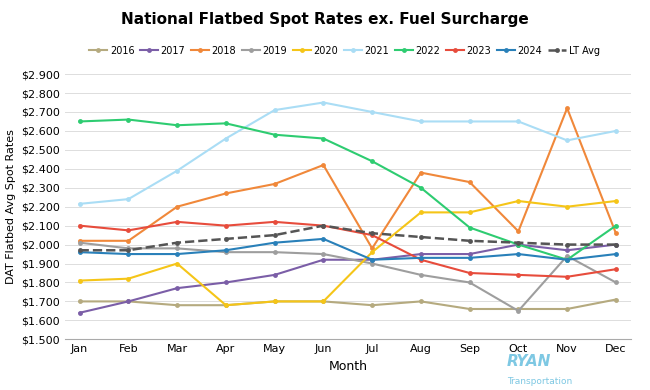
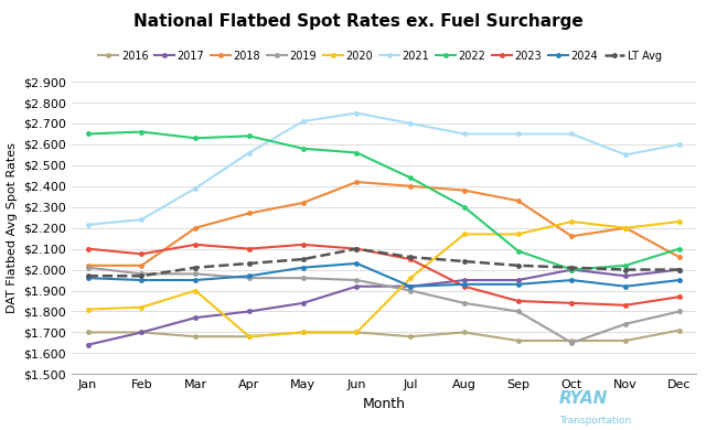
2018/Jul: $1.98 -> $2.40
2018/Oct: $2.07 -> $2.16
2018/Nov: $2.72 -> $2.20
2019/Nov: $1.94 -> $1.74
2022/Nov: $1.92 -> $2.02
